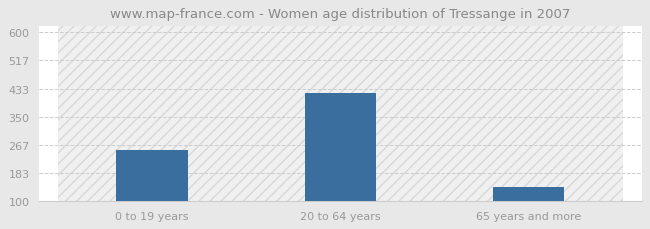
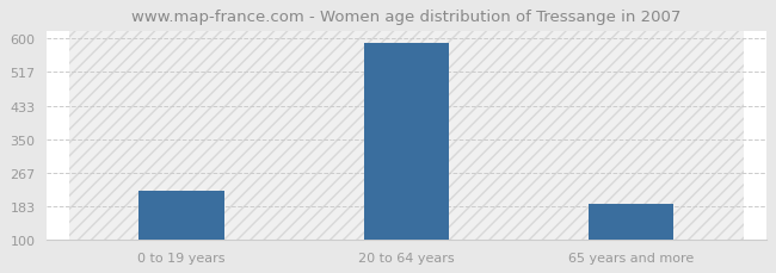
0 to 19 years: 250 -> 222
20 to 64 years: 420 -> 590
65 years and more: 140 -> 190
